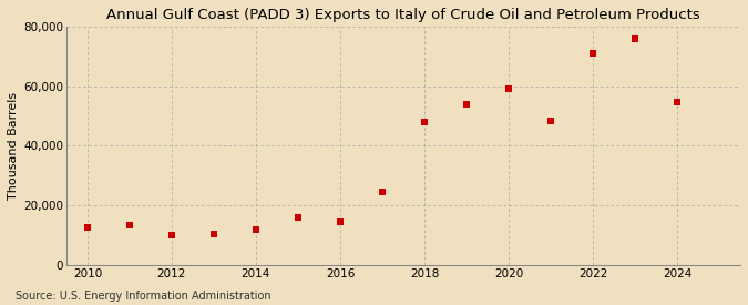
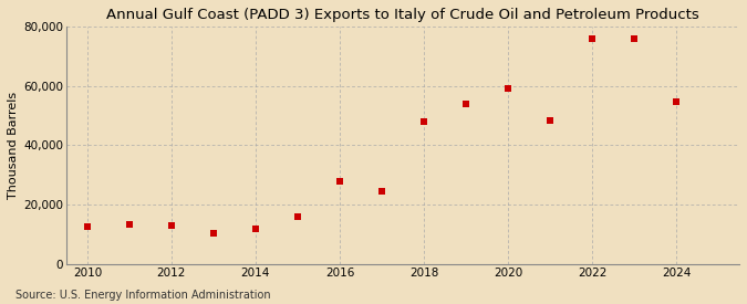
2012: 10,000 -> 13,000
2016: 14,500 -> 28,000
2022: 71,000 -> 76,000
